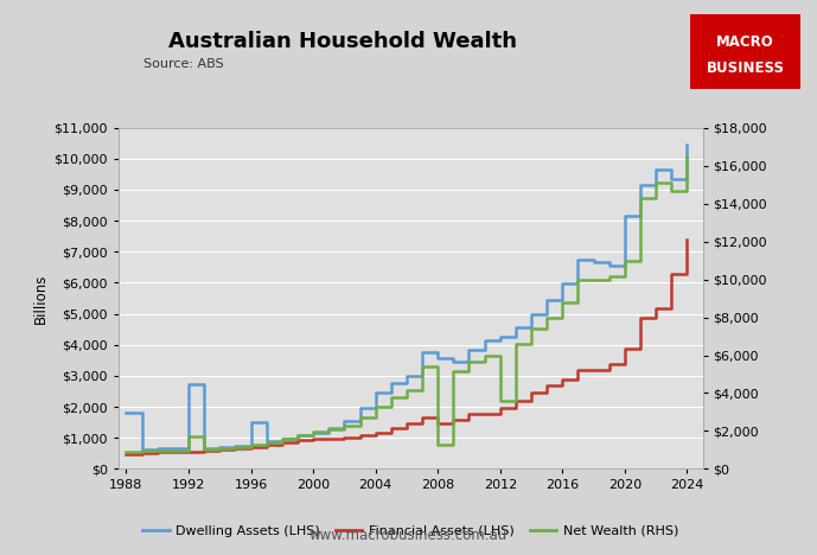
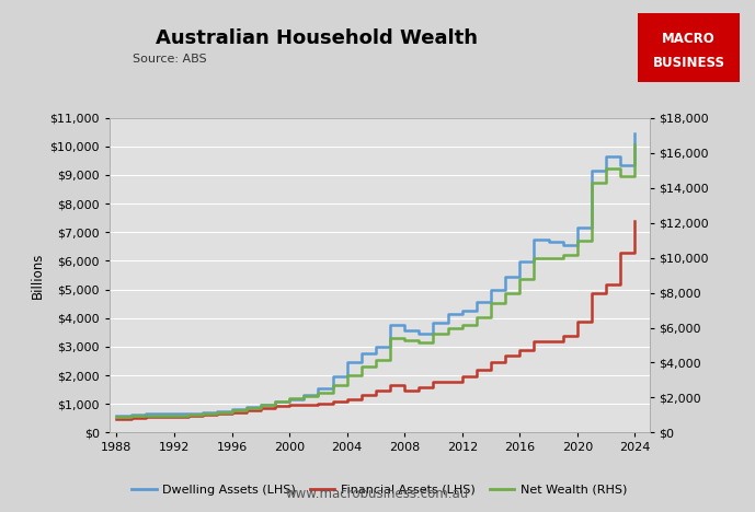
Dwelling Assets (LHS)/1988: $1,800 -> $590
Dwelling Assets (LHS)/1992: $2,750 -> $650
Net Wealth (RHS)/1992: $1,700 -> $1,000
Dwelling Assets (LHS)/1996: $1,500 -> $810
Net Wealth (RHS)/2008: $1,300 -> $5,300
Net Wealth (RHS)/2012: $3,600 -> $6,200
Dwelling Assets (LHS)/2020: $8,150 -> $7,150
